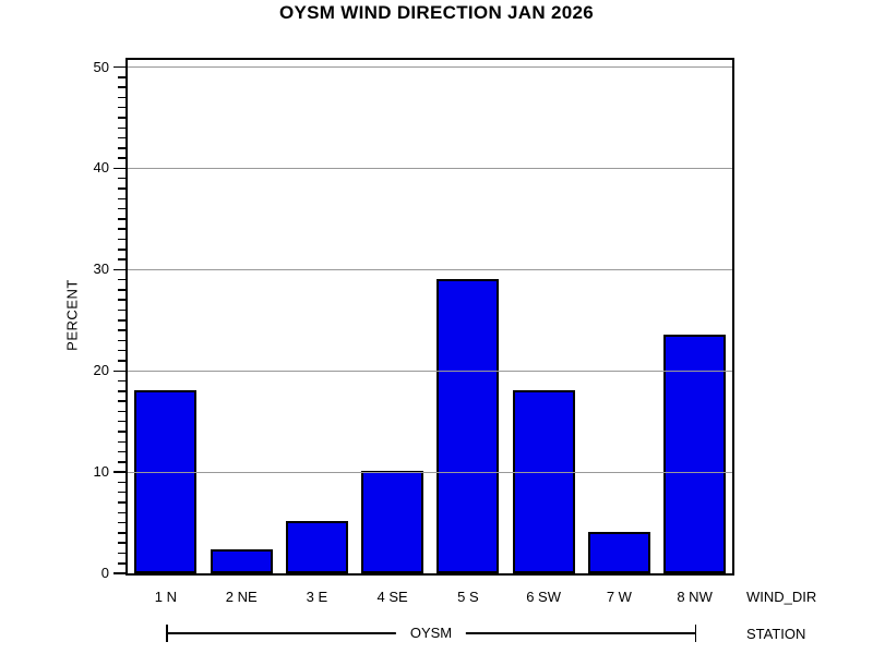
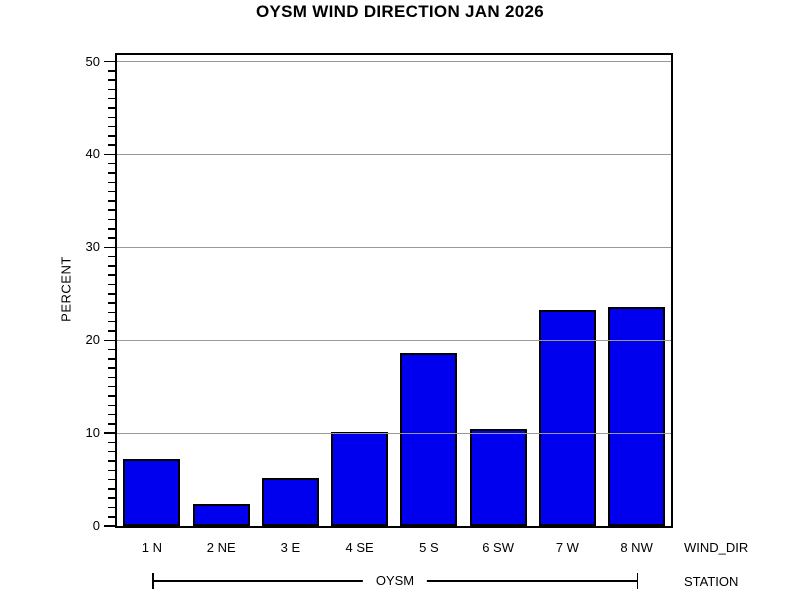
1 N: 18 -> 7
5 S: 29 -> 18
6 SW: 18 -> 10
7 W: 4 -> 23
